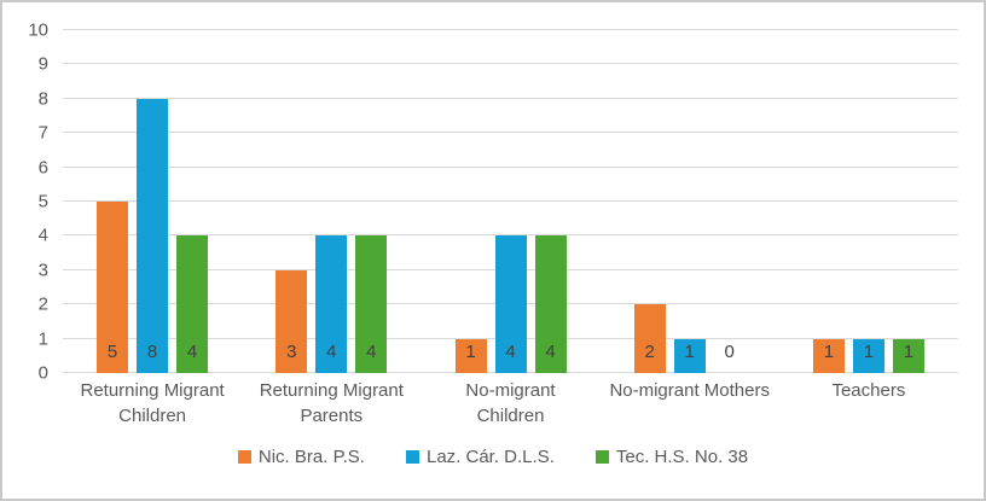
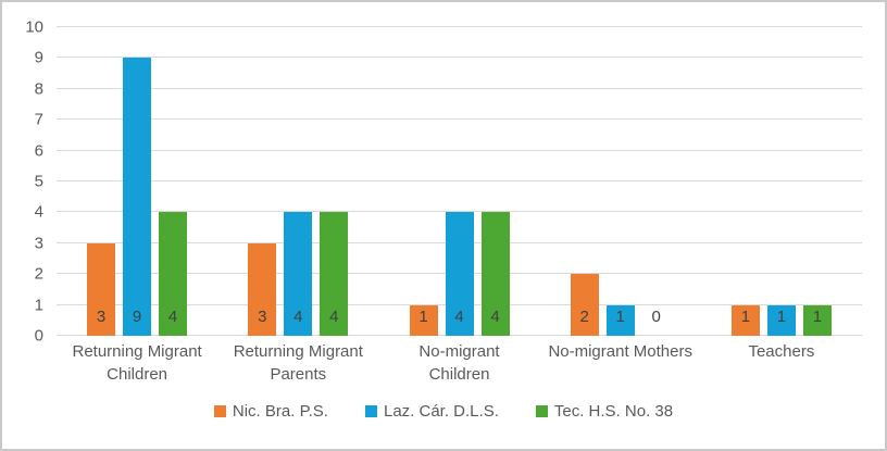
Nic. Bra. P.S./Returning Migrant Children: 5 -> 3
Laz. Cár. D.L.S./Returning Migrant Children: 8 -> 9
